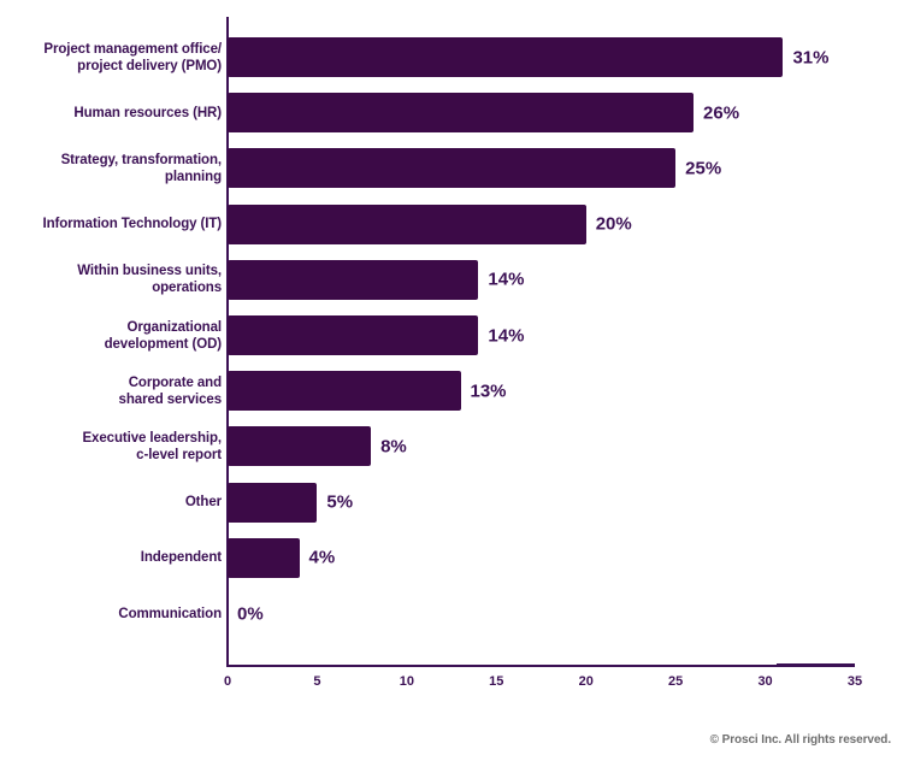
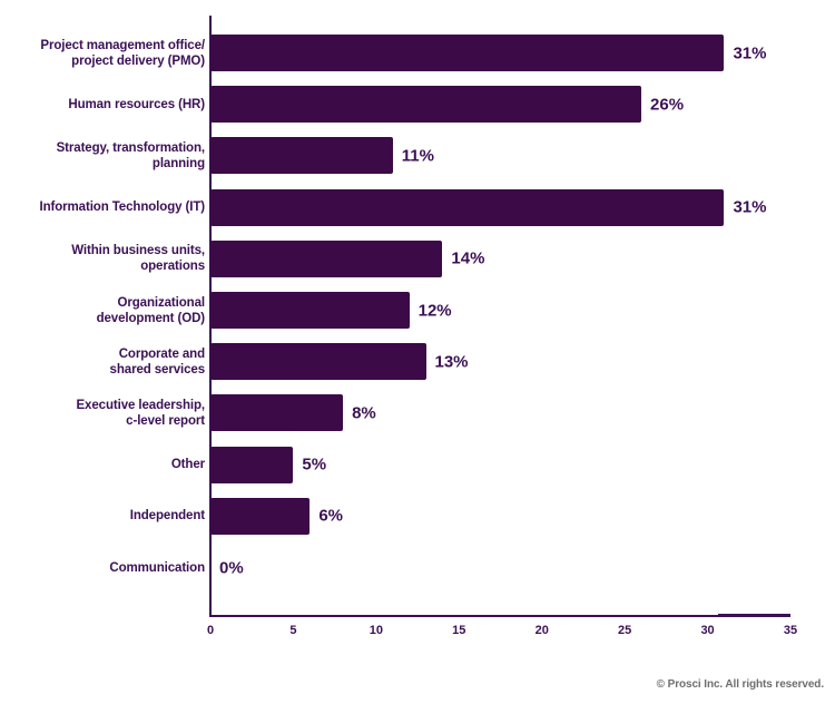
Strategy, transformation, planning: 25% -> 11%
Information Technology (IT): 20% -> 31%
Organizational development (OD): 14% -> 12%
Independent: 4% -> 6%
